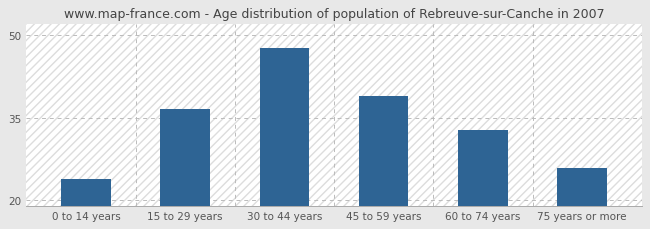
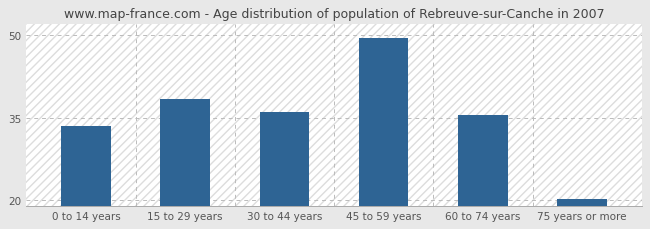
0 to 14 years: 23.8 -> 33.5
15 to 29 years: 36.6 -> 38.5
30 to 44 years: 47.6 -> 36.0
45 to 59 years: 39.0 -> 49.5
60 to 74 years: 32.8 -> 35.5
75 years or more: 25.8 -> 20.2
